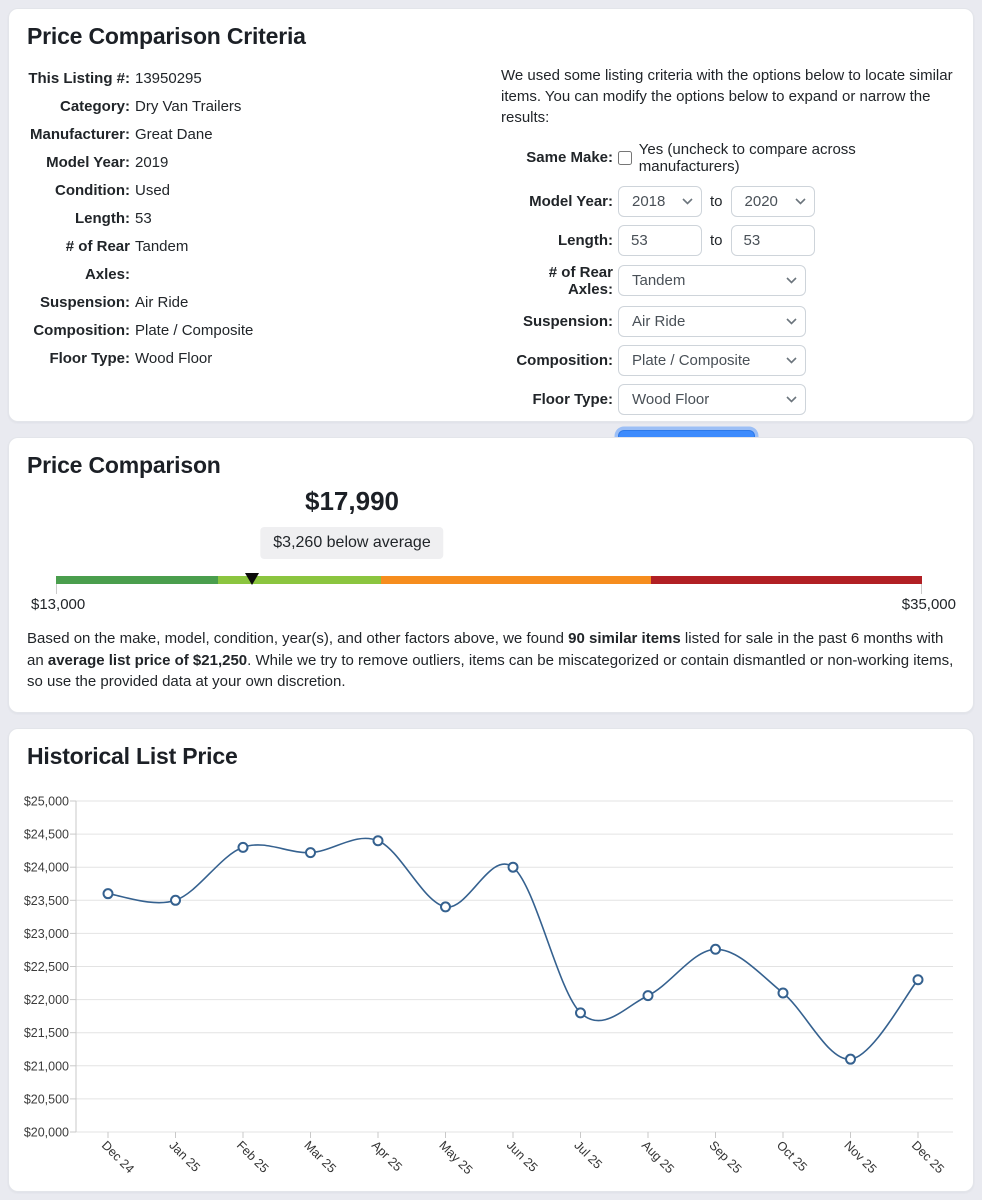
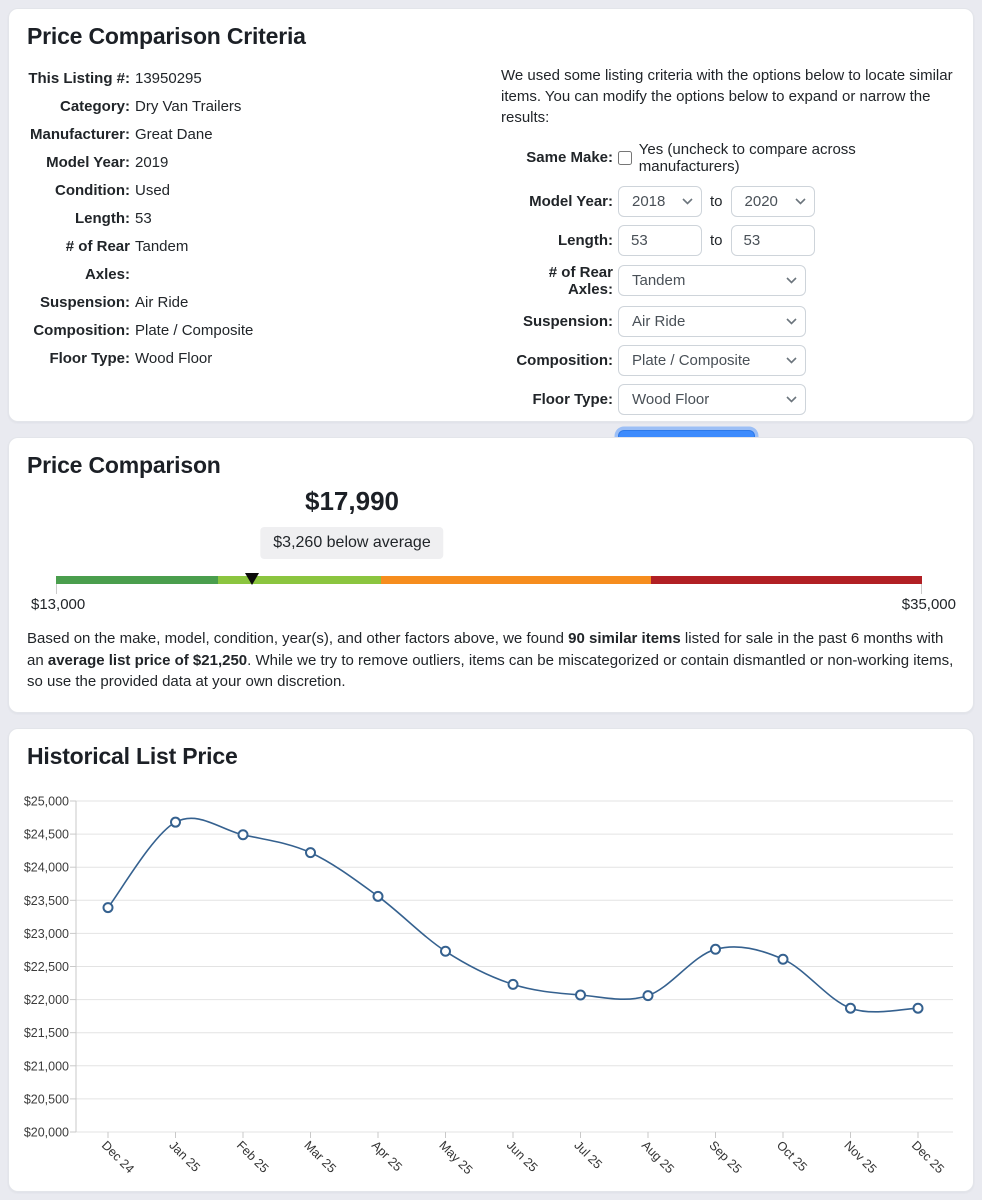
Dec 24: $23600 -> $23400
Jan 25: $23500 -> $24700
Feb 25: $24300 -> $24500
Apr 25: $24400 -> $23600
May 25: $23400 -> $22700
Jun 25: $24000 -> $22200
Jul 25: $21800 -> $22100
Oct 25: $22100 -> $22600
Nov 25: $21100 -> $21900
Dec 25: $22300 -> $21900
